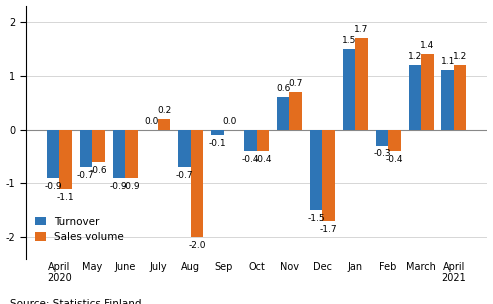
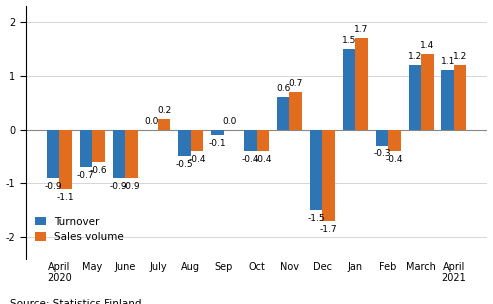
Turnover/Aug: -0.7 -> -0.5
Sales volume/Aug: -2.0 -> -0.4
